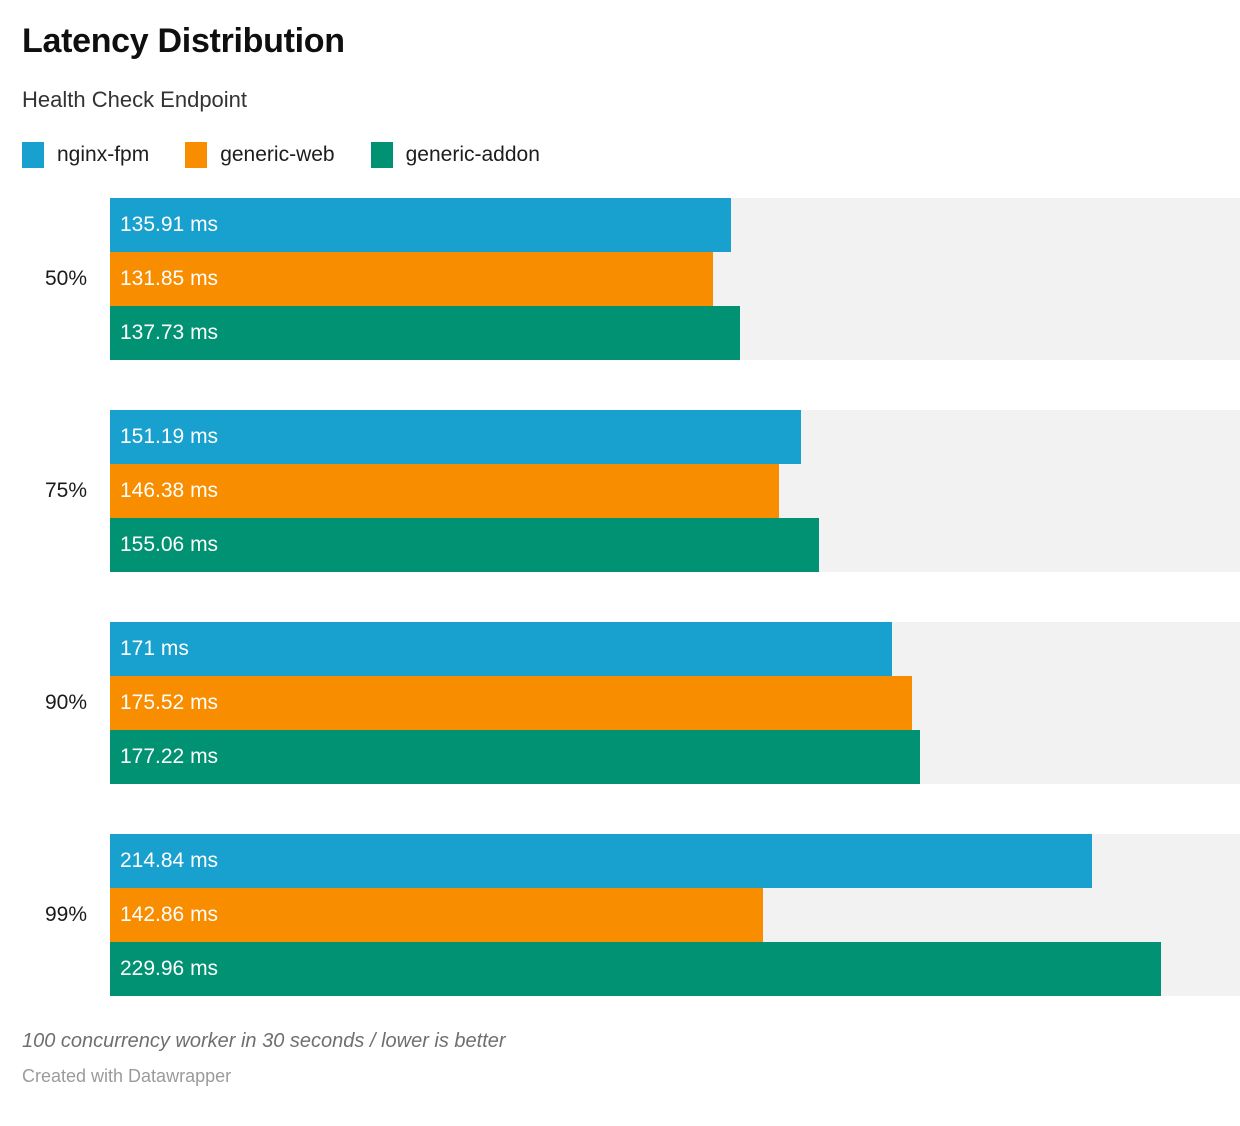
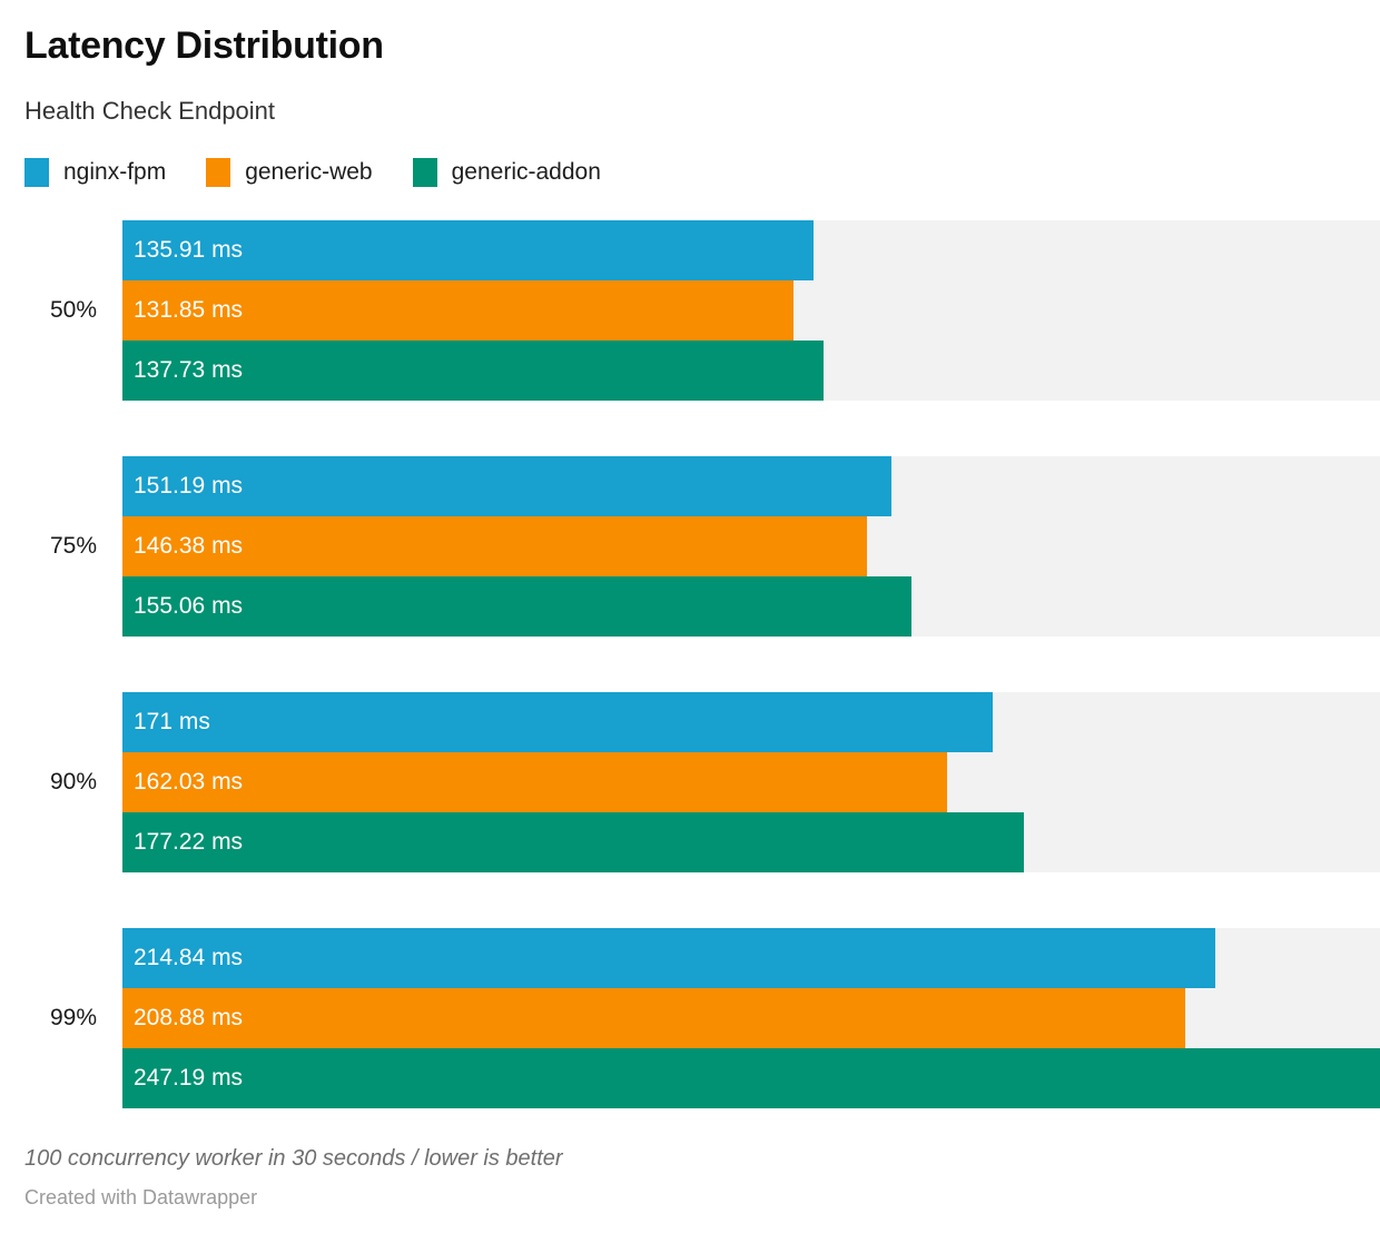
generic-web/90%: 175.52 -> 162.03
generic-web/99%: 142.86 -> 208.88
generic-addon/99%: 229.96 -> 247.19
